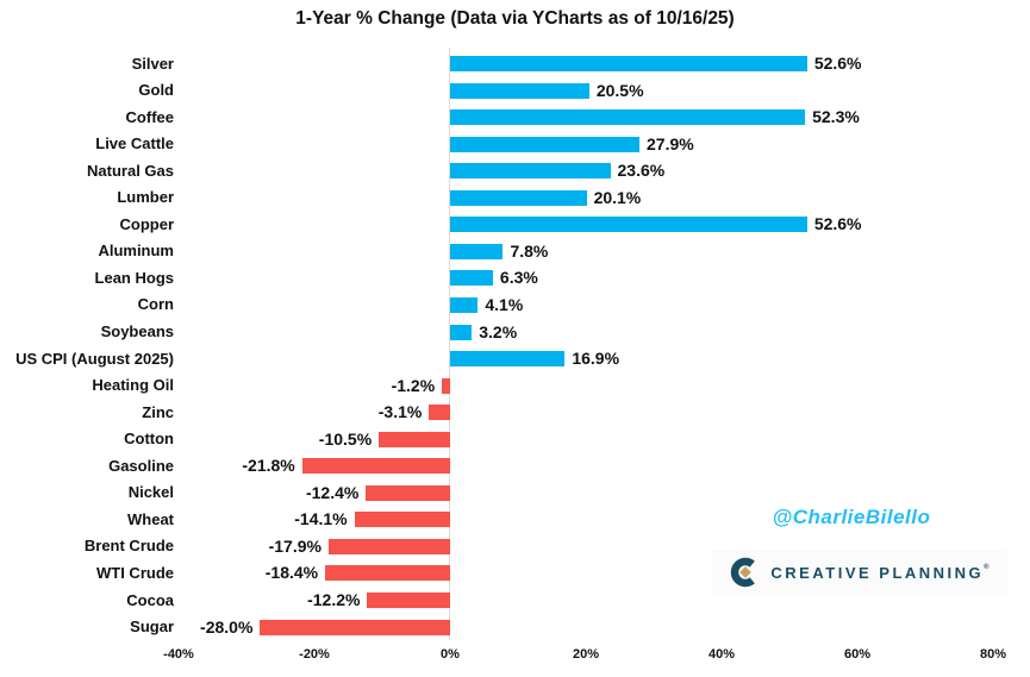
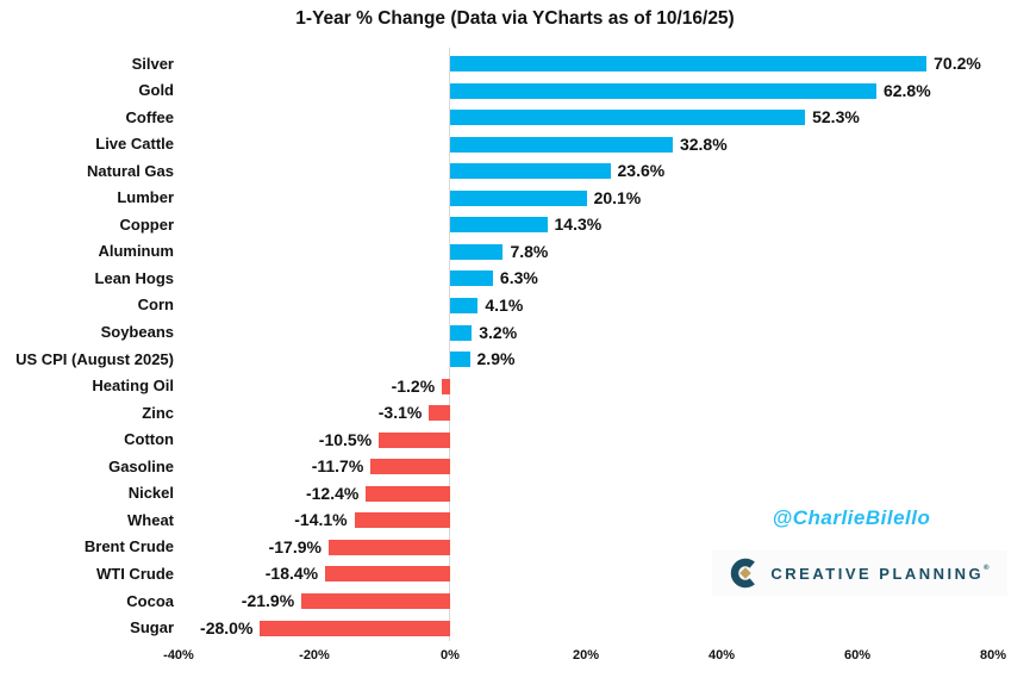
Silver: 52.6% -> 70.2%
Gold: 20.5% -> 62.8%
Live Cattle: 27.9% -> 32.8%
Copper: 52.6% -> 14.3%
US CPI (August 2025): 16.9% -> 2.9%
Gasoline: -21.8% -> -11.7%
Cocoa: -12.2% -> -21.9%
